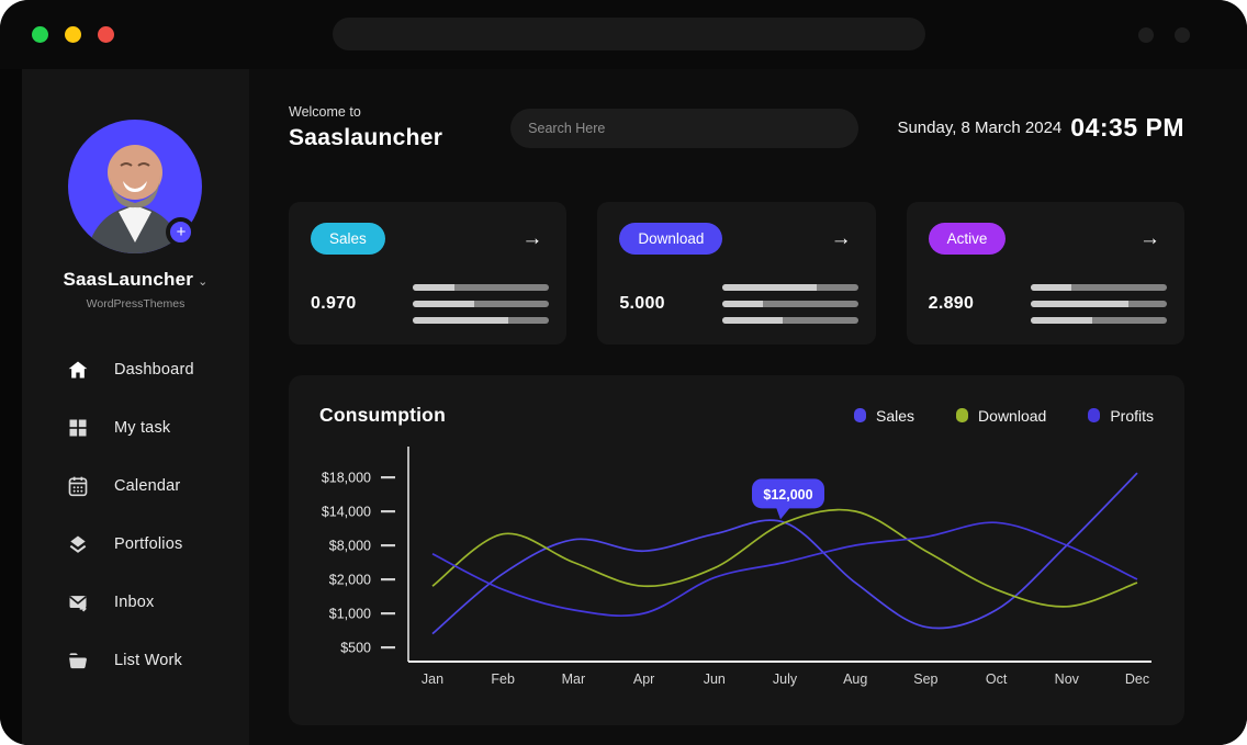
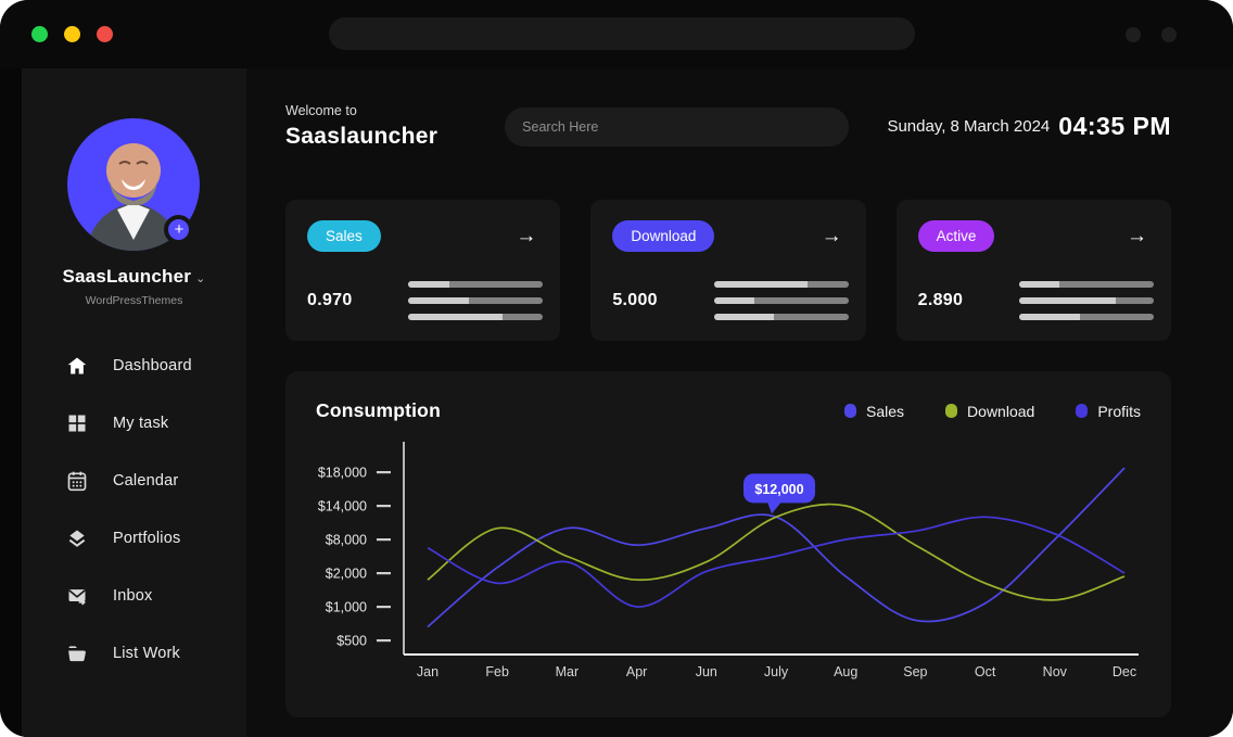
Sales/Mar: $9000 -> $10000
Profits/Mar: $1000 -> $4000
Profits/Nov: $8000 -> $9000
